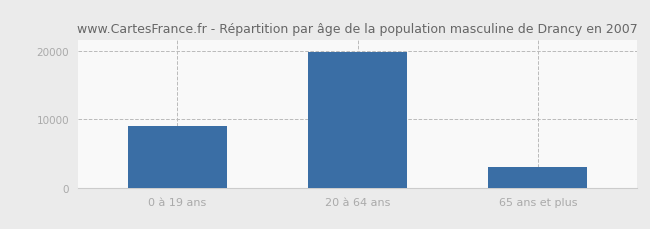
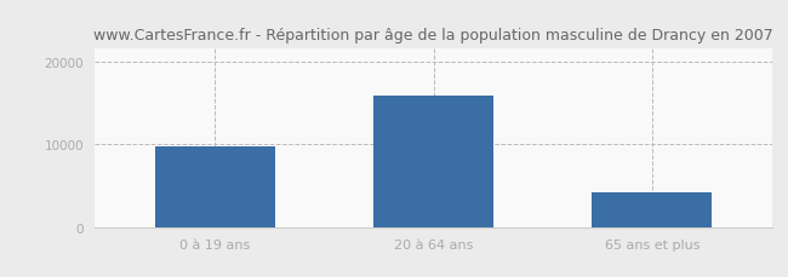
0 à 19 ans: 9000 -> 9800
20 à 64 ans: 19800 -> 15800
65 ans et plus: 3000 -> 4200
